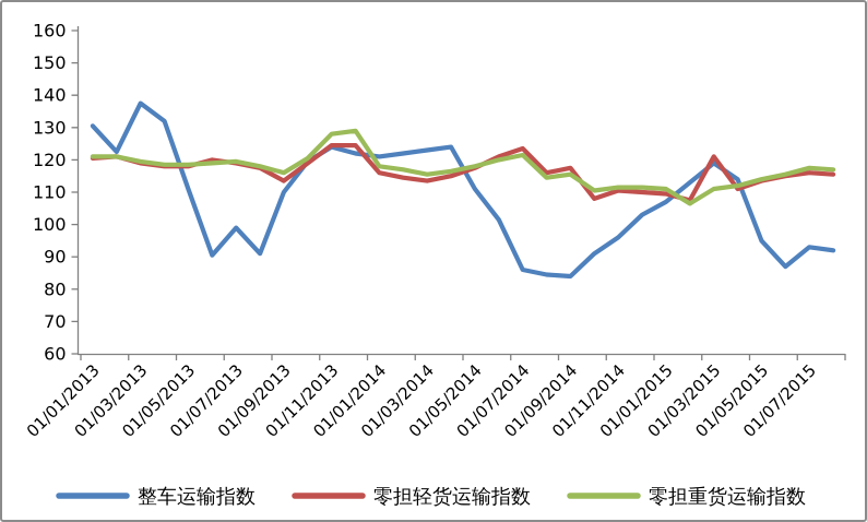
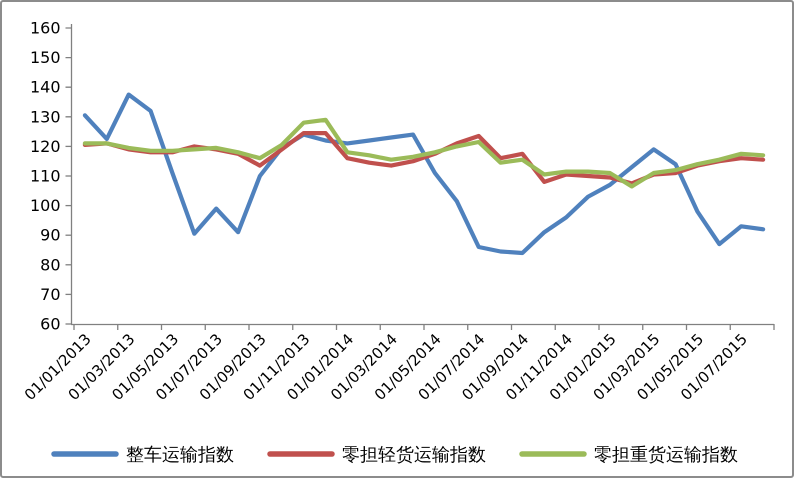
零担轻货运输指数/01/03/2015: 121 -> 110
整车运输指数/01/05/2015: 95 -> 98
